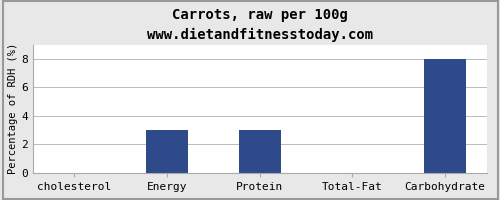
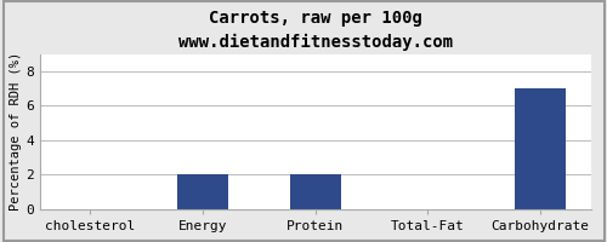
Energy: 3 -> 2
Protein: 3 -> 2
Carbohydrate: 8 -> 7
